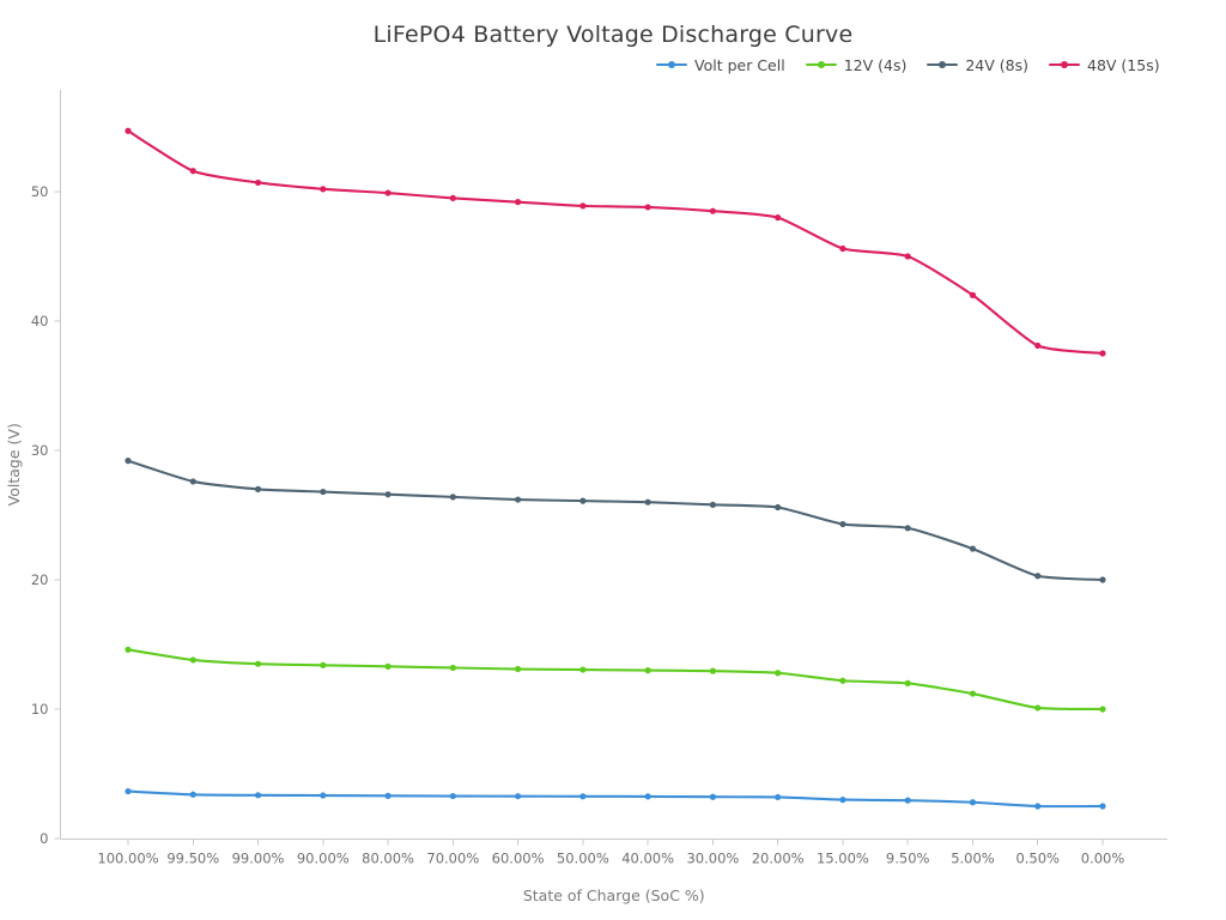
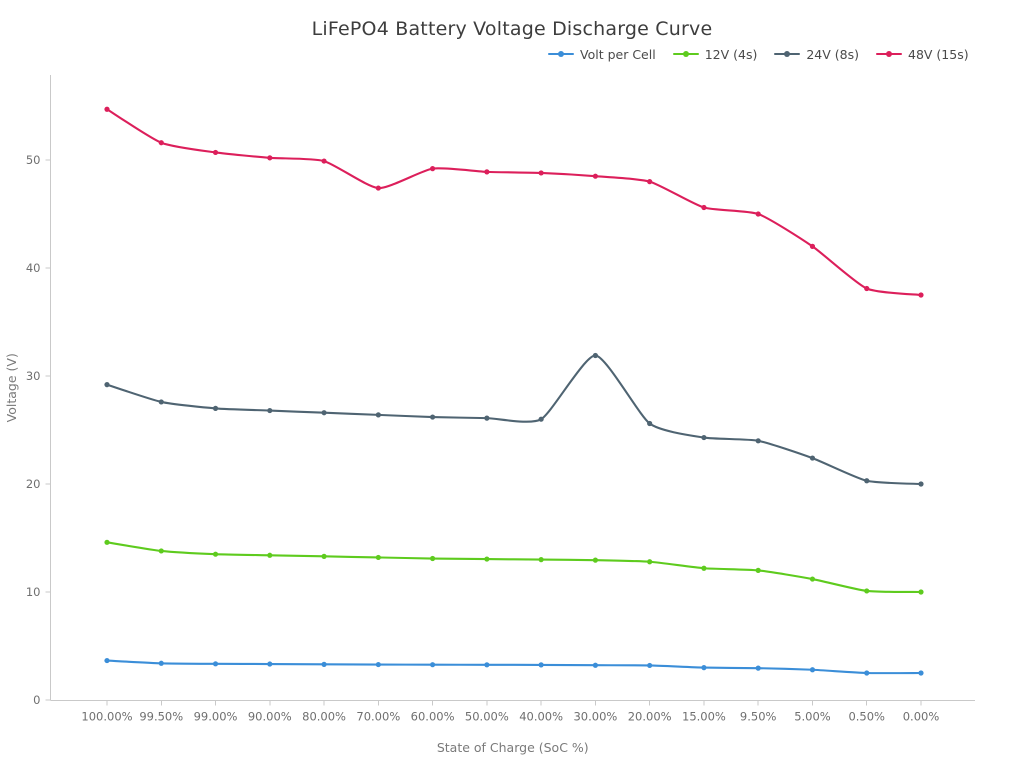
48V (15s)/70.00%: 49.5 -> 47.4
24V (8s)/30.00%: 25.8 -> 31.9
